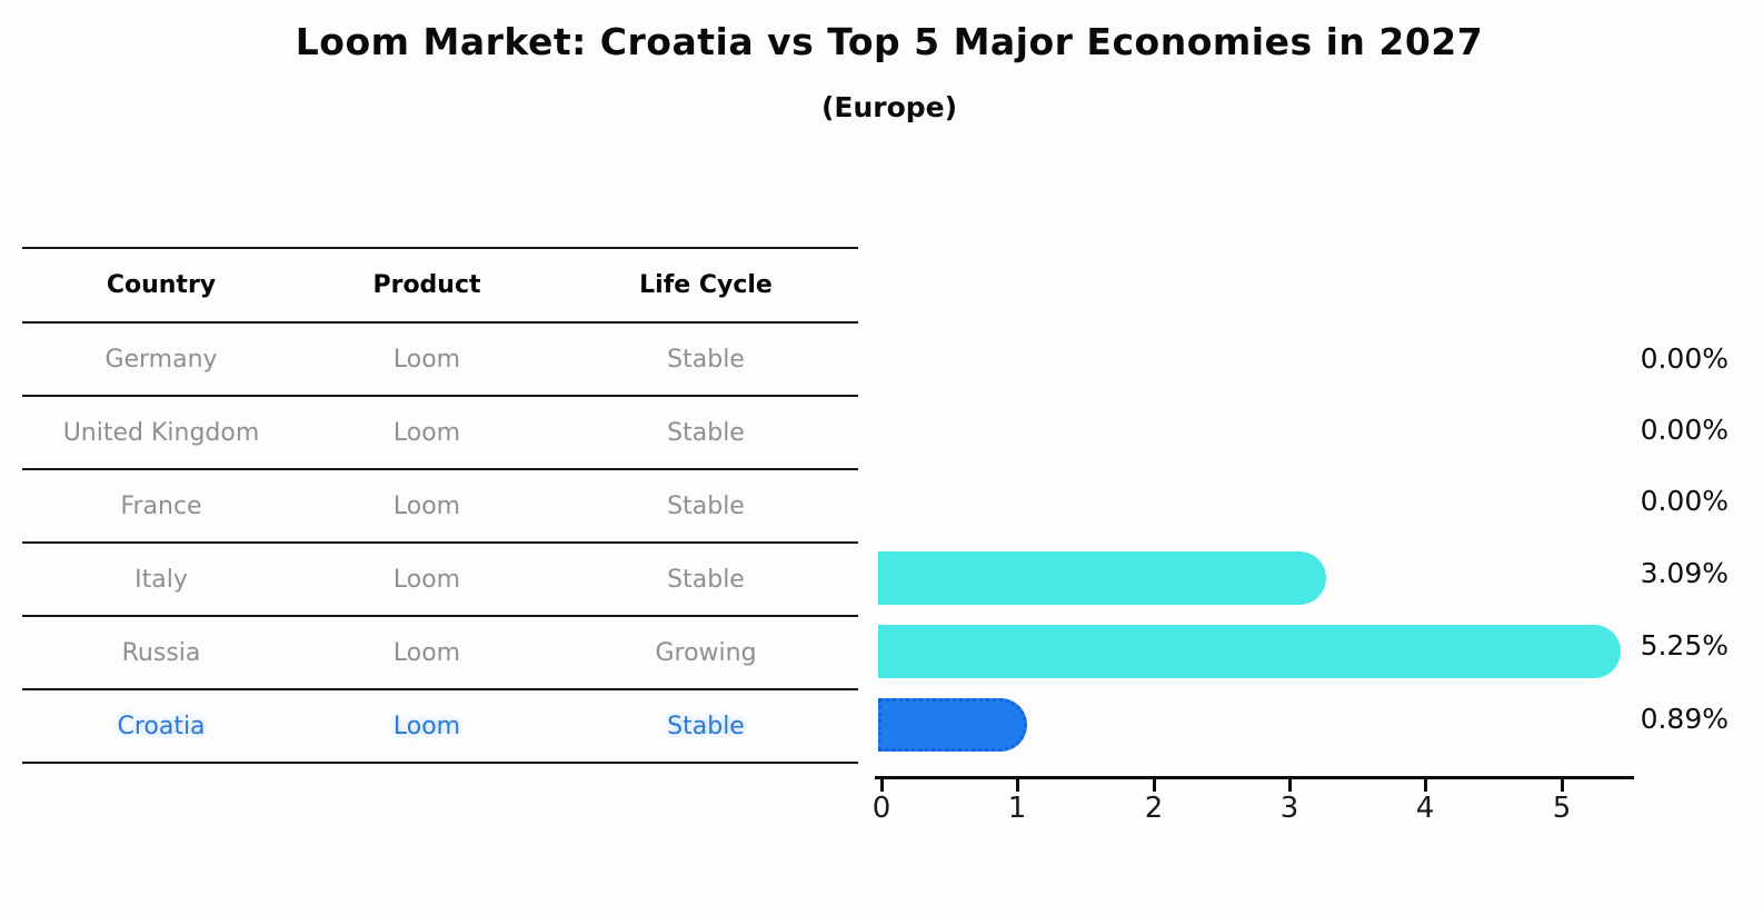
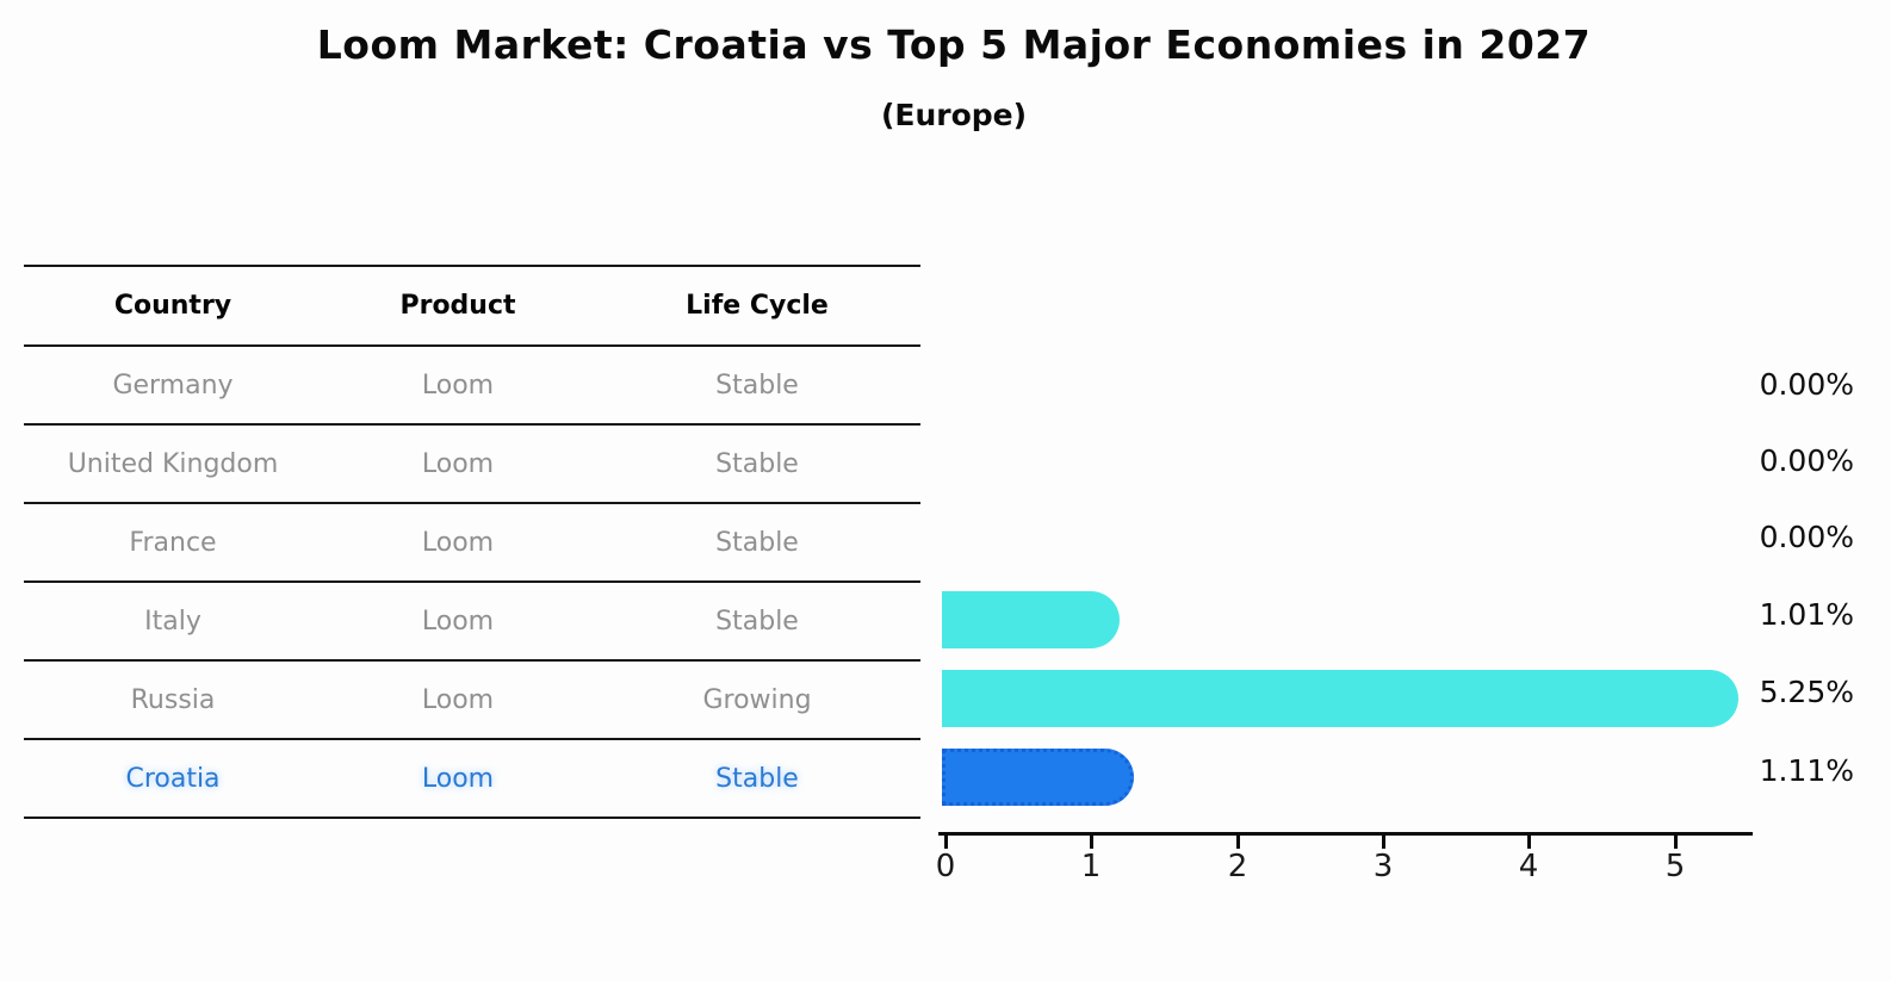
Italy: 3.09% -> 1.01%
Croatia: 0.89% -> 1.11%
